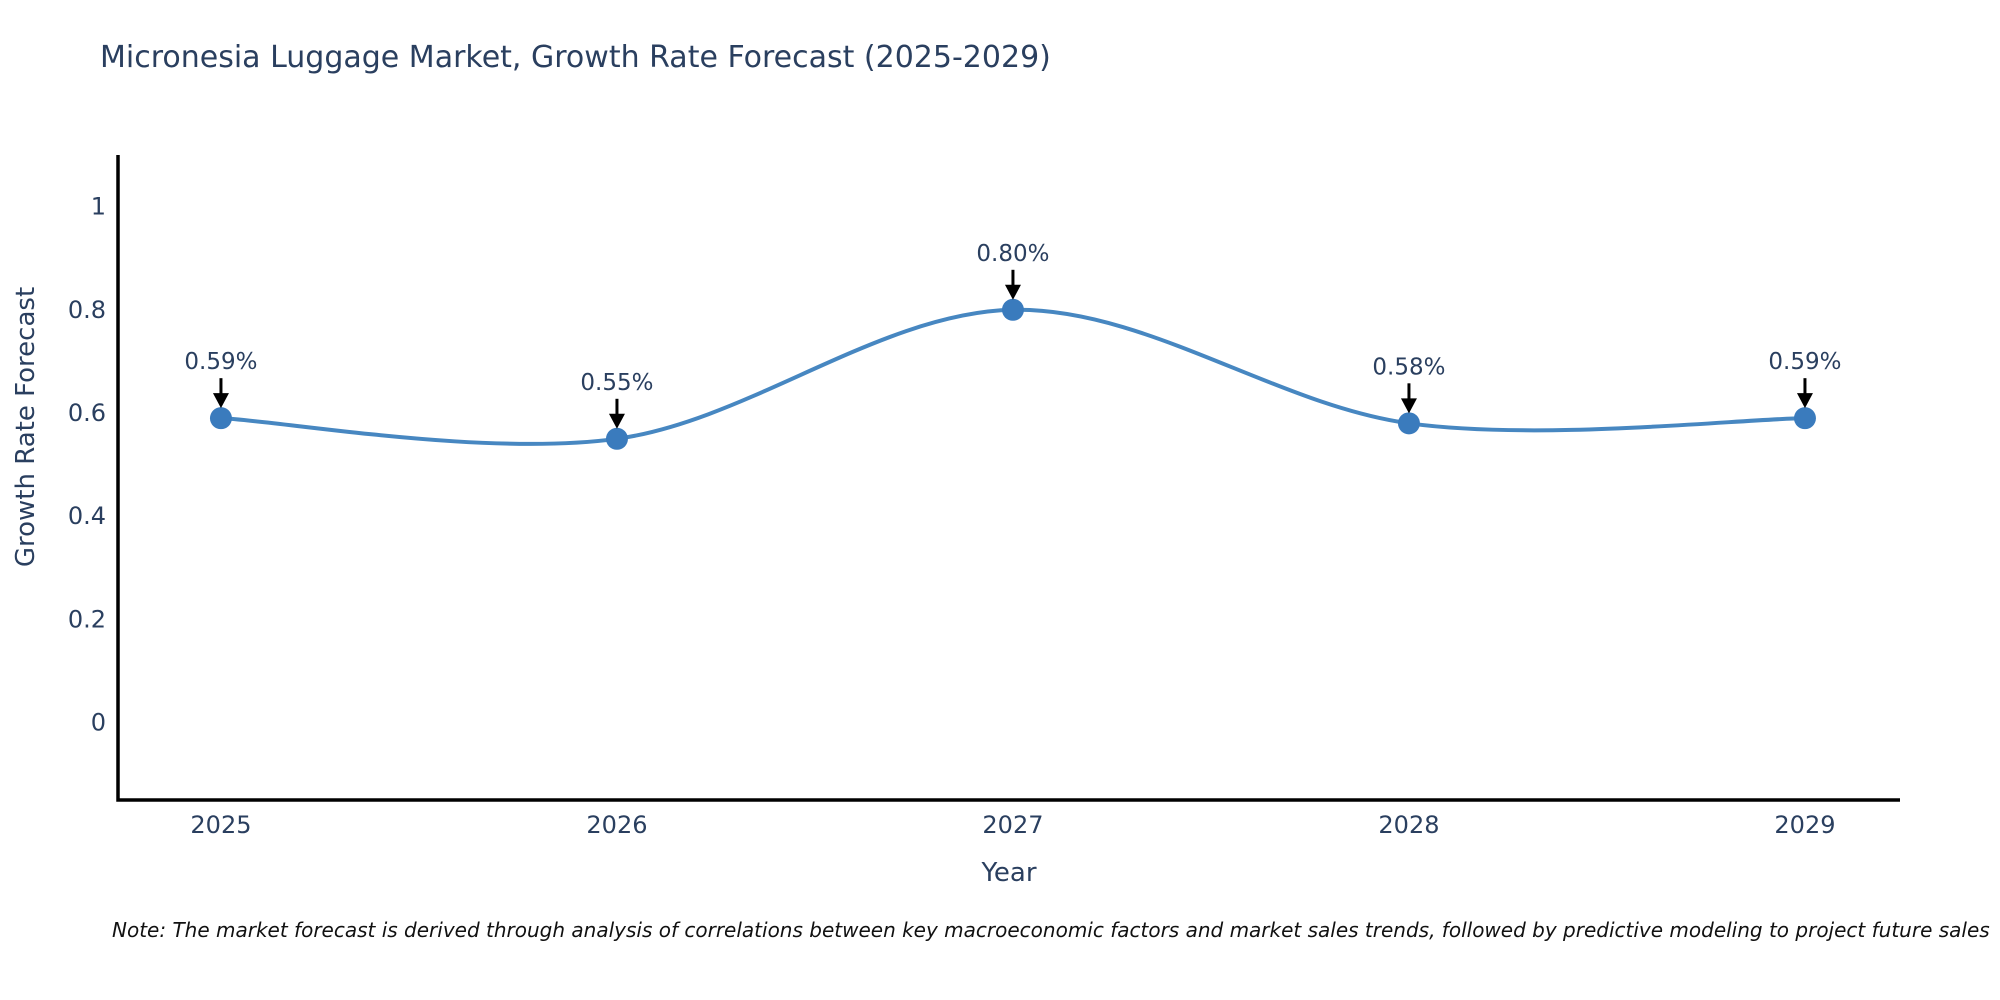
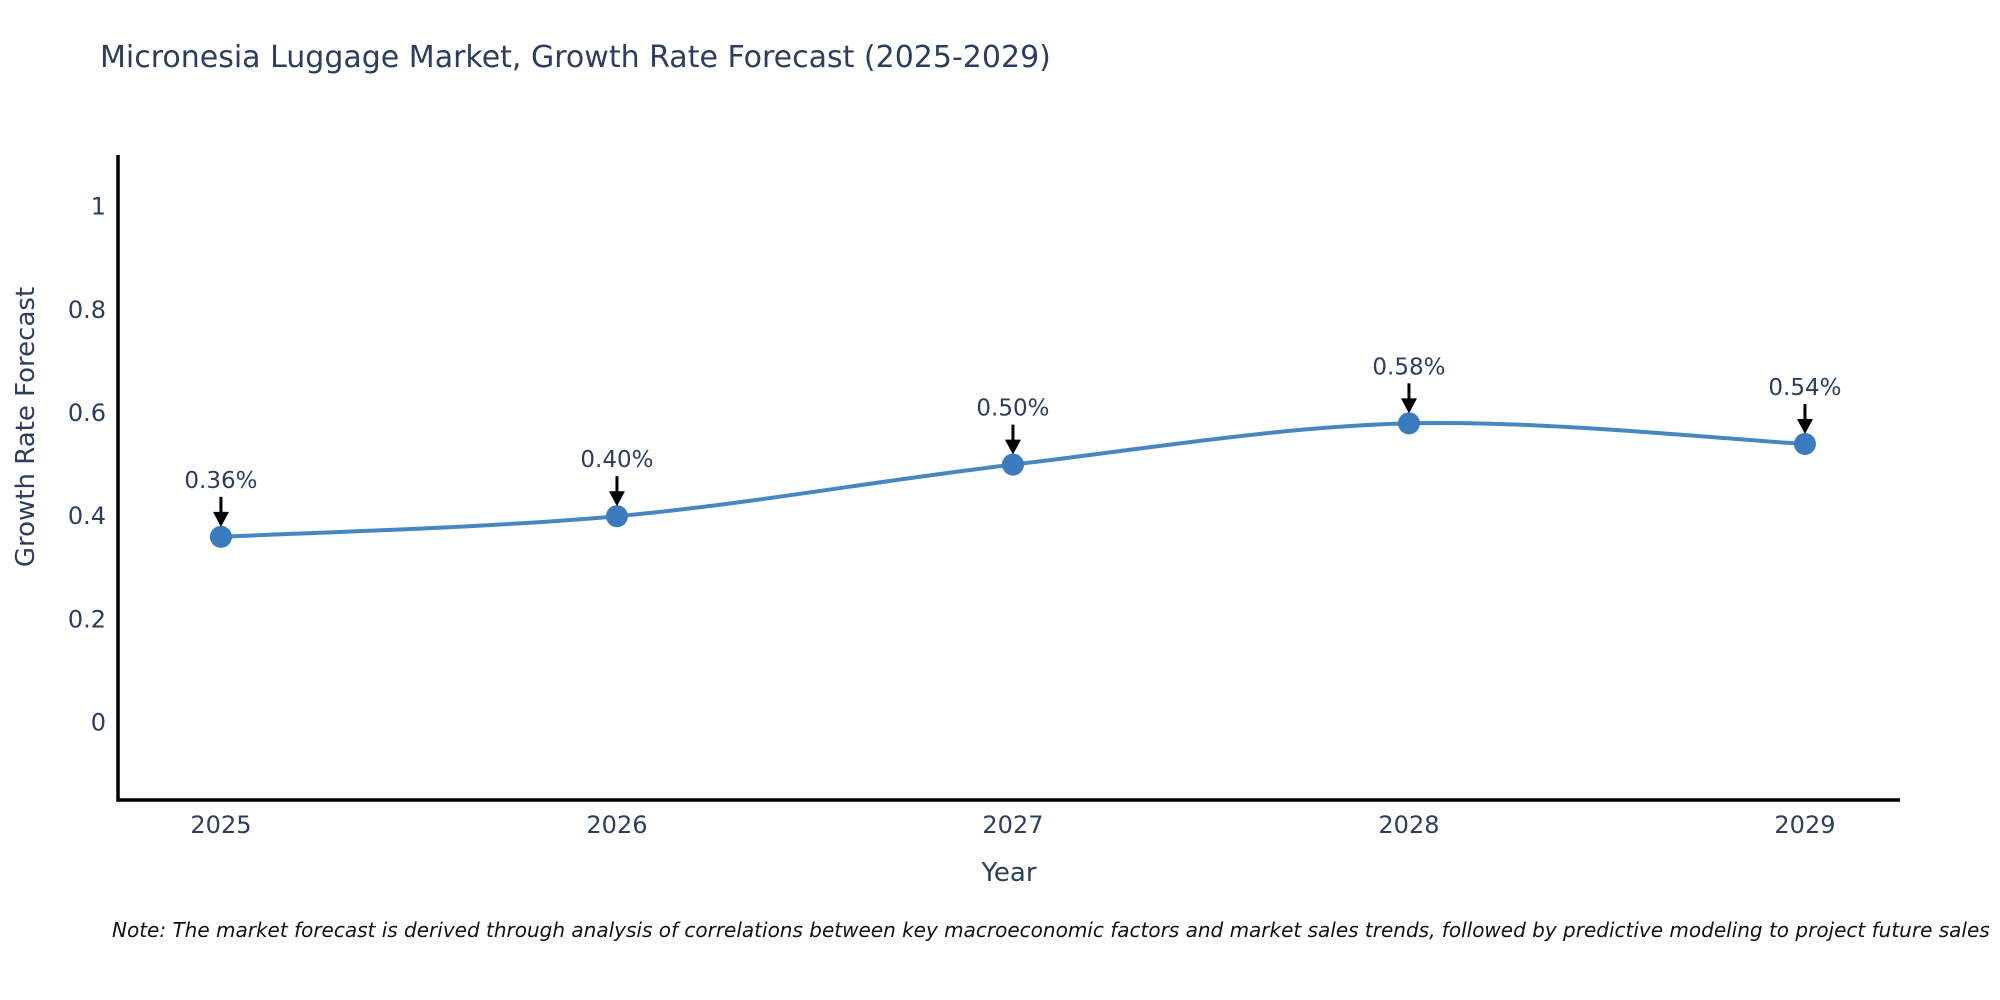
2025: 0.59% -> 0.36%
2026: 0.55% -> 0.40%
2027: 0.80% -> 0.50%
2029: 0.59% -> 0.54%
